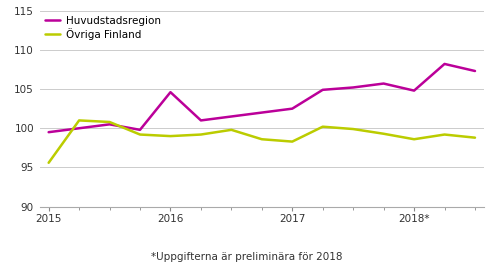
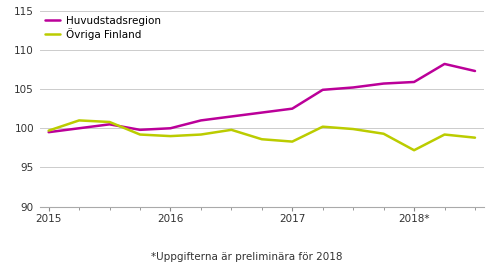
Övriga Finland/2015: 95.6 -> 99.7
Huvudstadsregion/2016: 104.6 -> 100.0
Huvudstadsregion/2018*: 104.8 -> 105.9
Övriga Finland/2018*: 98.6 -> 97.2
